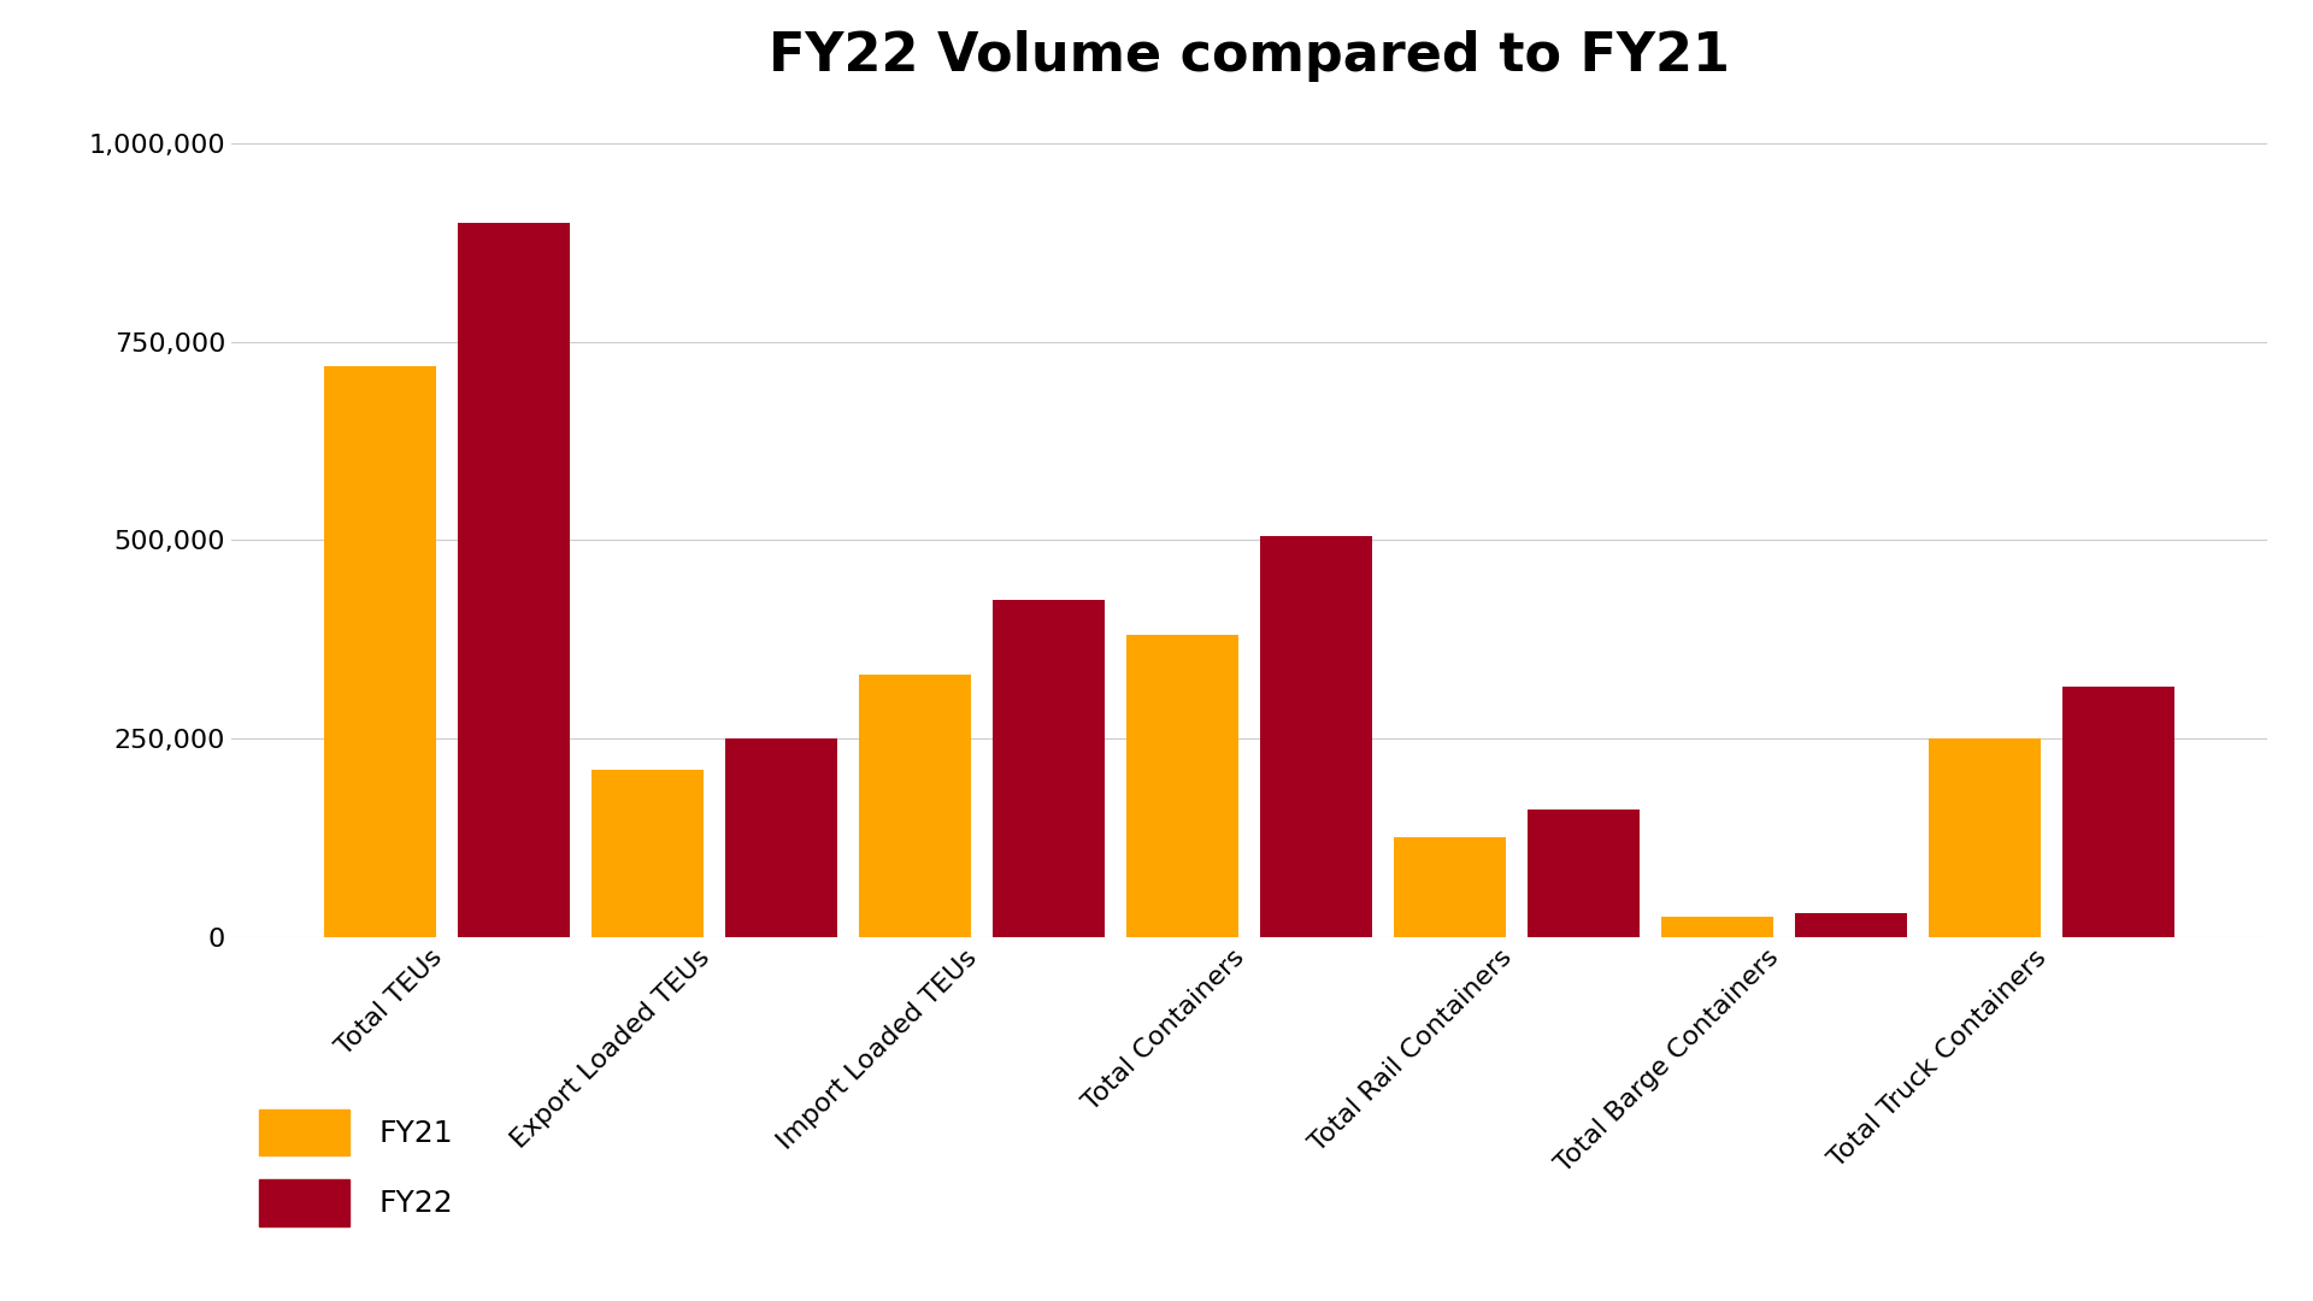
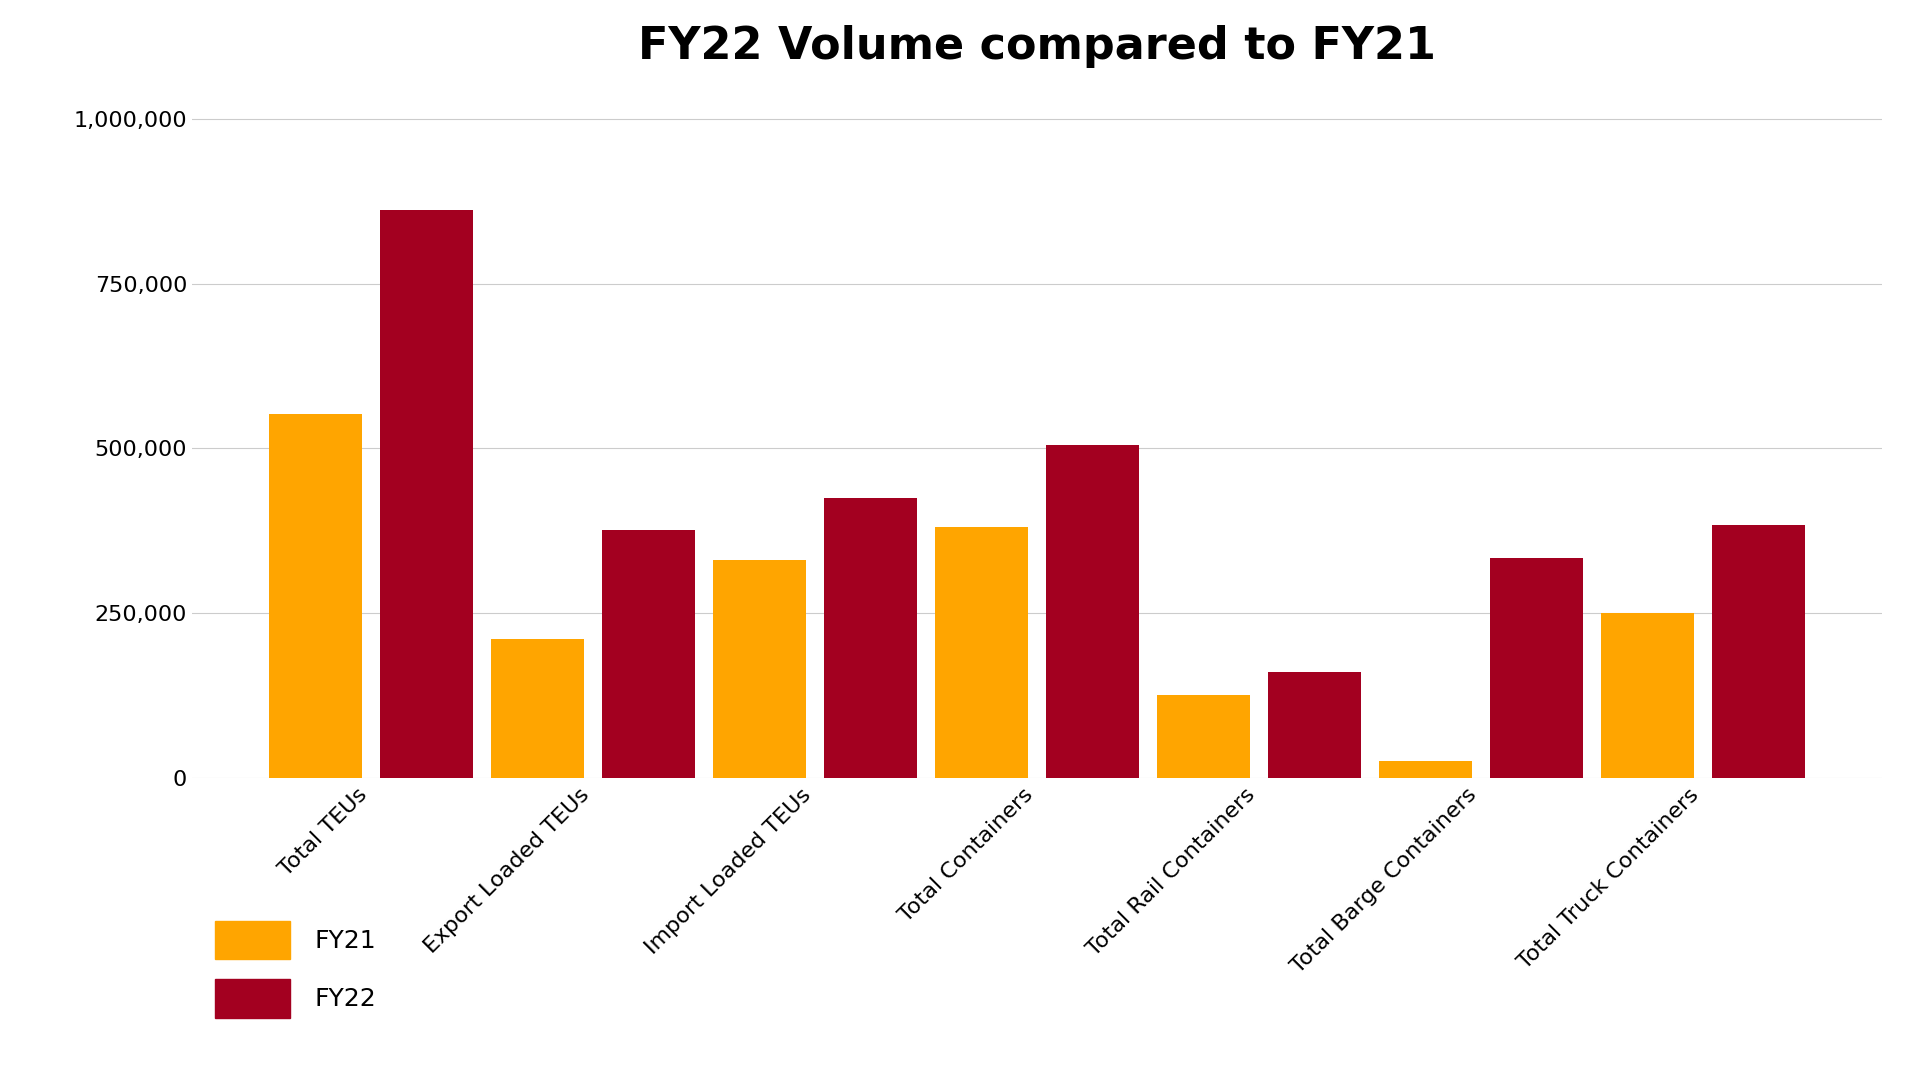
FY21/Total TEUs: 720,000 -> 552,000
FY22/Total TEUs: 900,000 -> 862,000
FY22/Export Loaded TEUs: 250,000 -> 376,000
FY22/Total Barge Containers: 30,000 -> 334,000
FY22/Total Truck Containers: 315,000 -> 384,000
